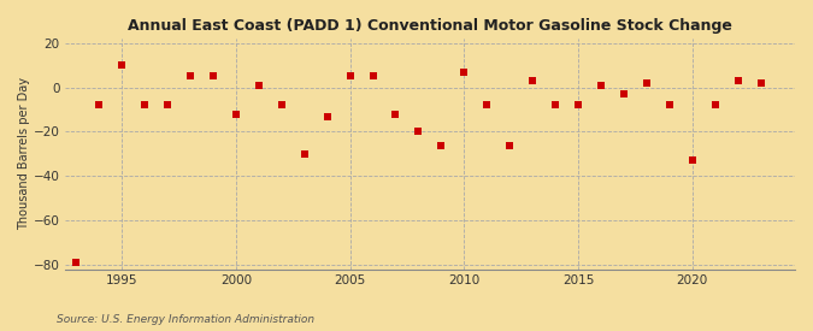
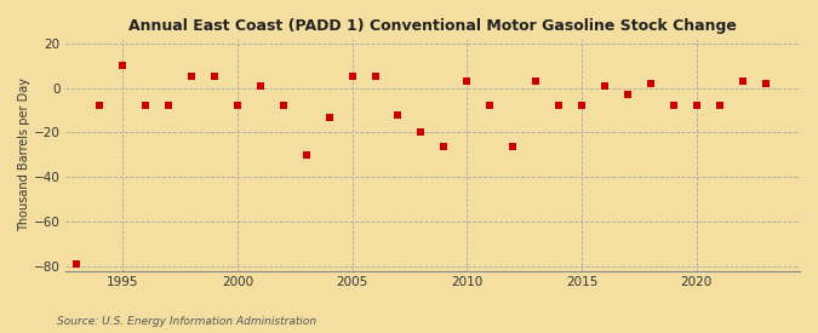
2000: -12 -> -8
2010: 7 -> 3
2020: -33 -> -8
